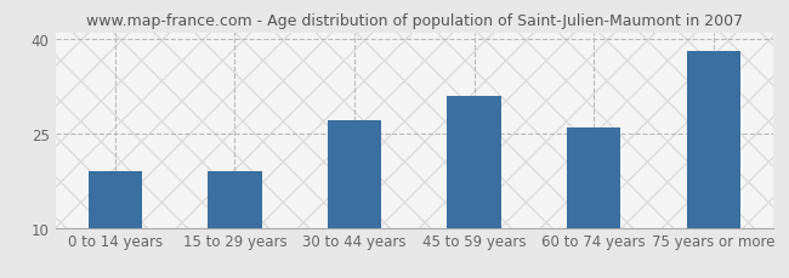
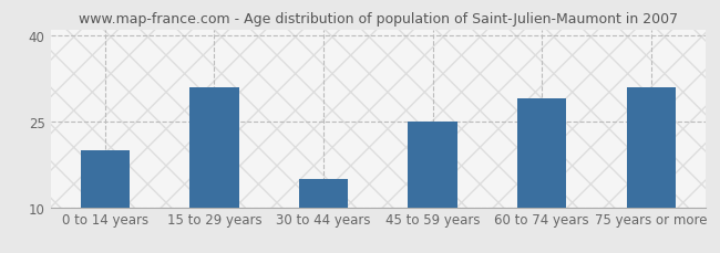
0 to 14 years: 19 -> 20
15 to 29 years: 19 -> 31
30 to 44 years: 27 -> 15
45 to 59 years: 31 -> 25
60 to 74 years: 26 -> 29
75 years or more: 38 -> 31
